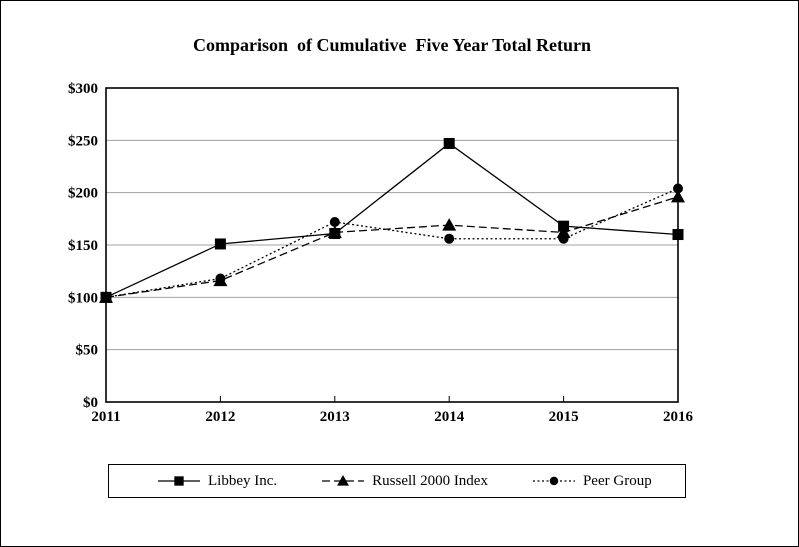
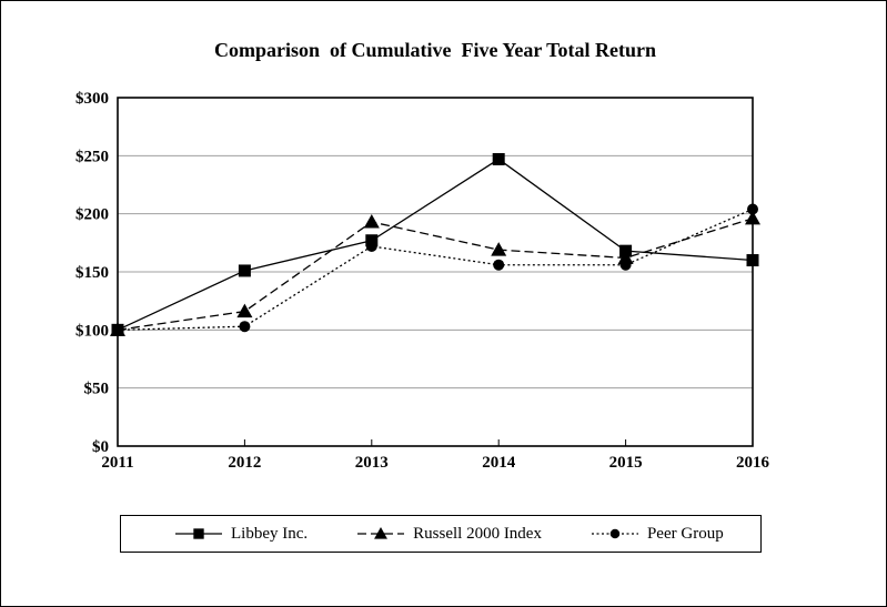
Peer Group/2012: $118 -> $103
Libbey Inc./2013: $161 -> $177
Russell 2000 Index/2013: $162 -> $193
